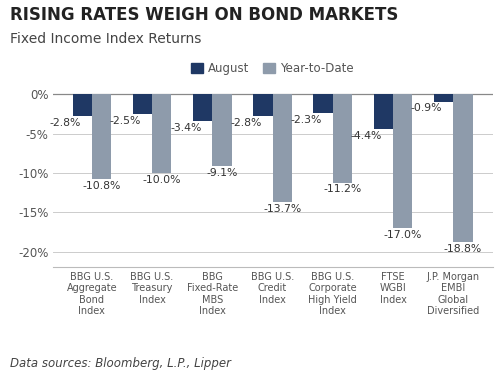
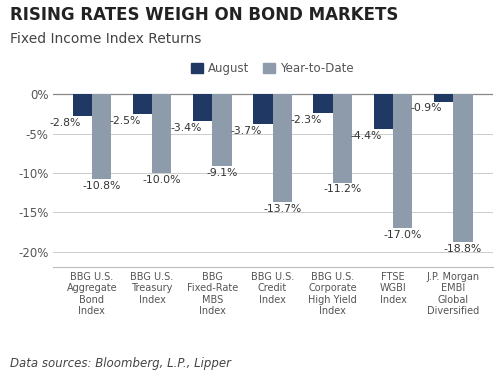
August/BBG U.S. Credit Index: -2.8% -> -3.7%
